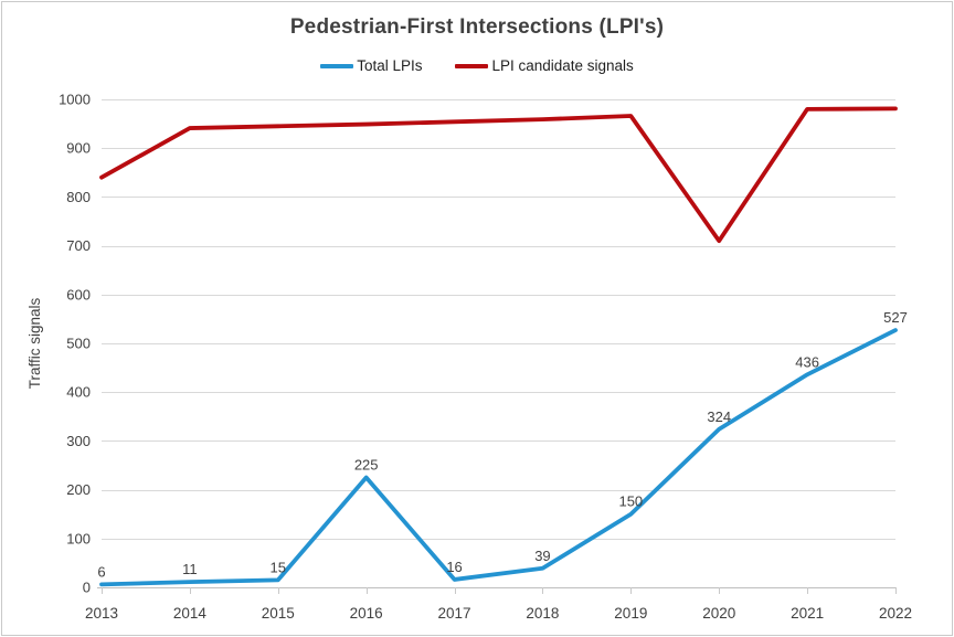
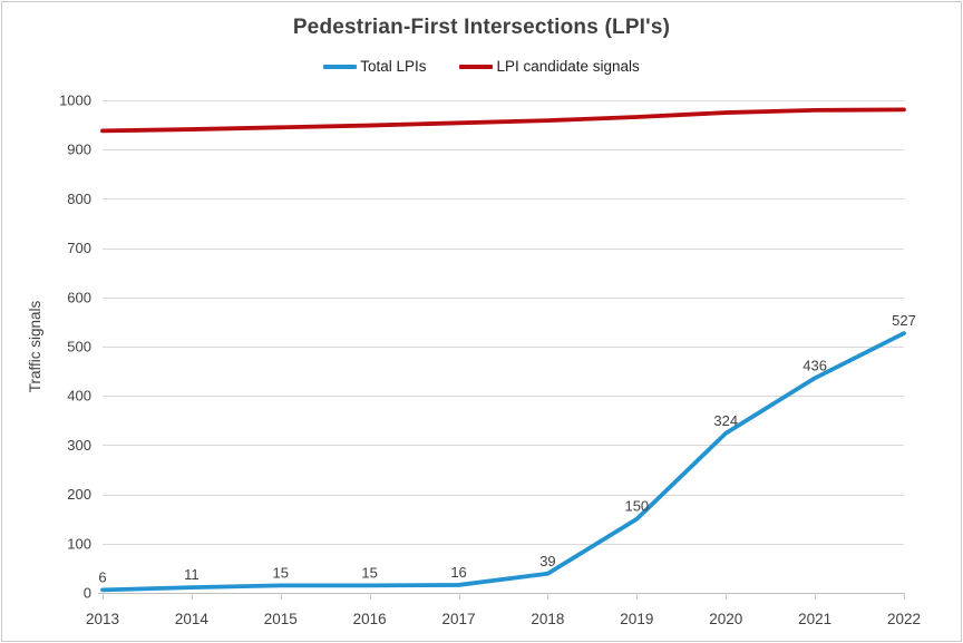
LPI candidate signals/2013: 840 -> 940
Total LPIs/2016: 225 -> 15
LPI candidate signals/2020: 710 -> 980
